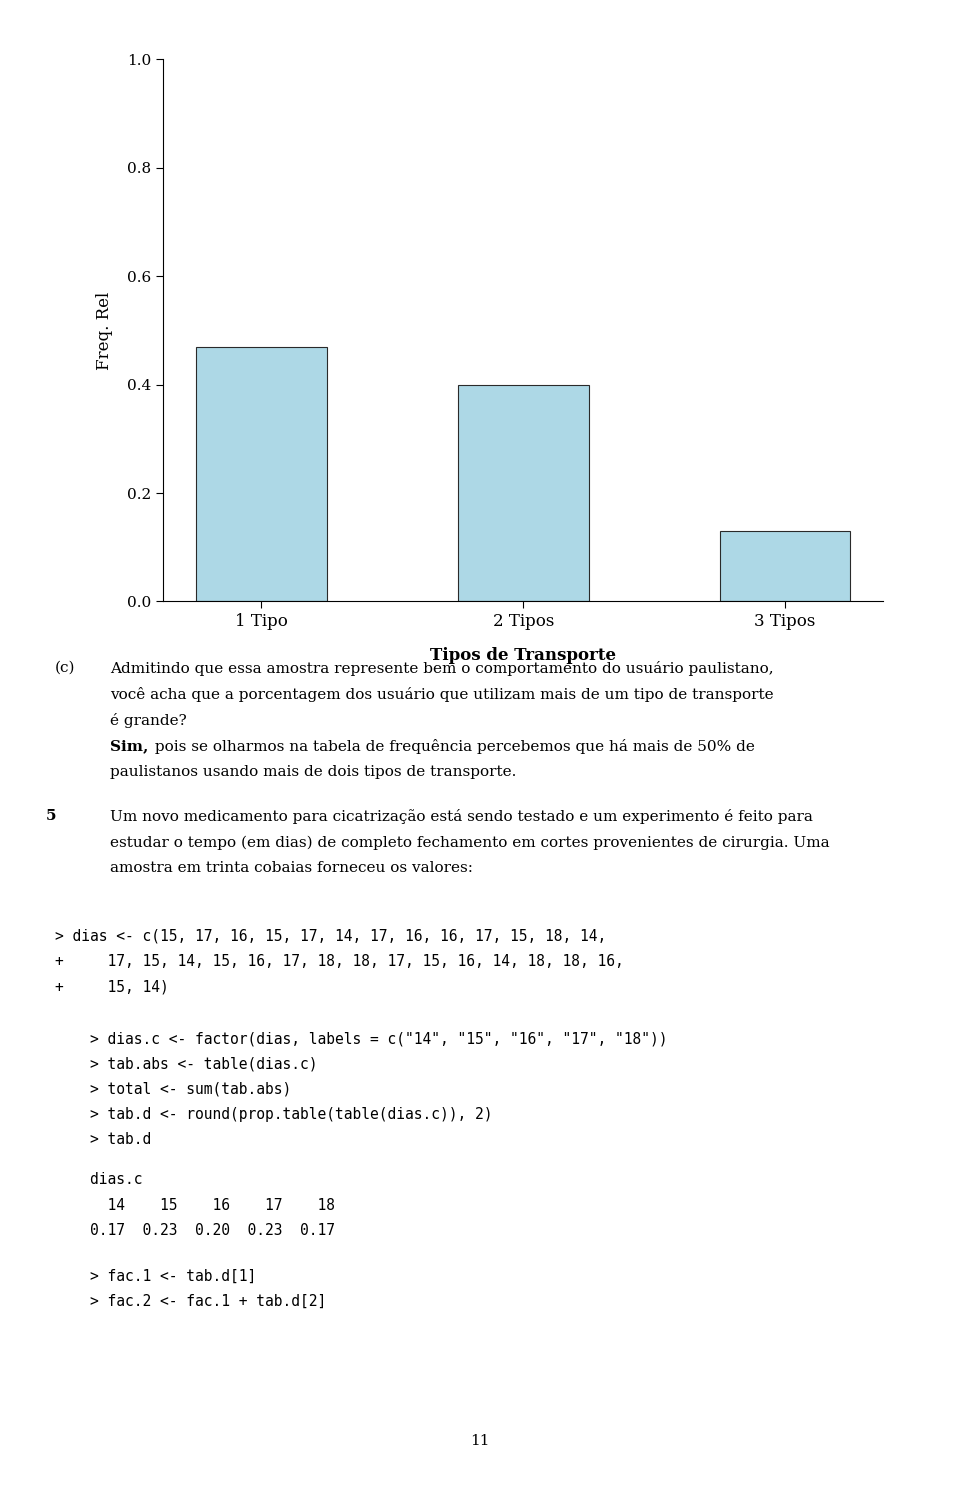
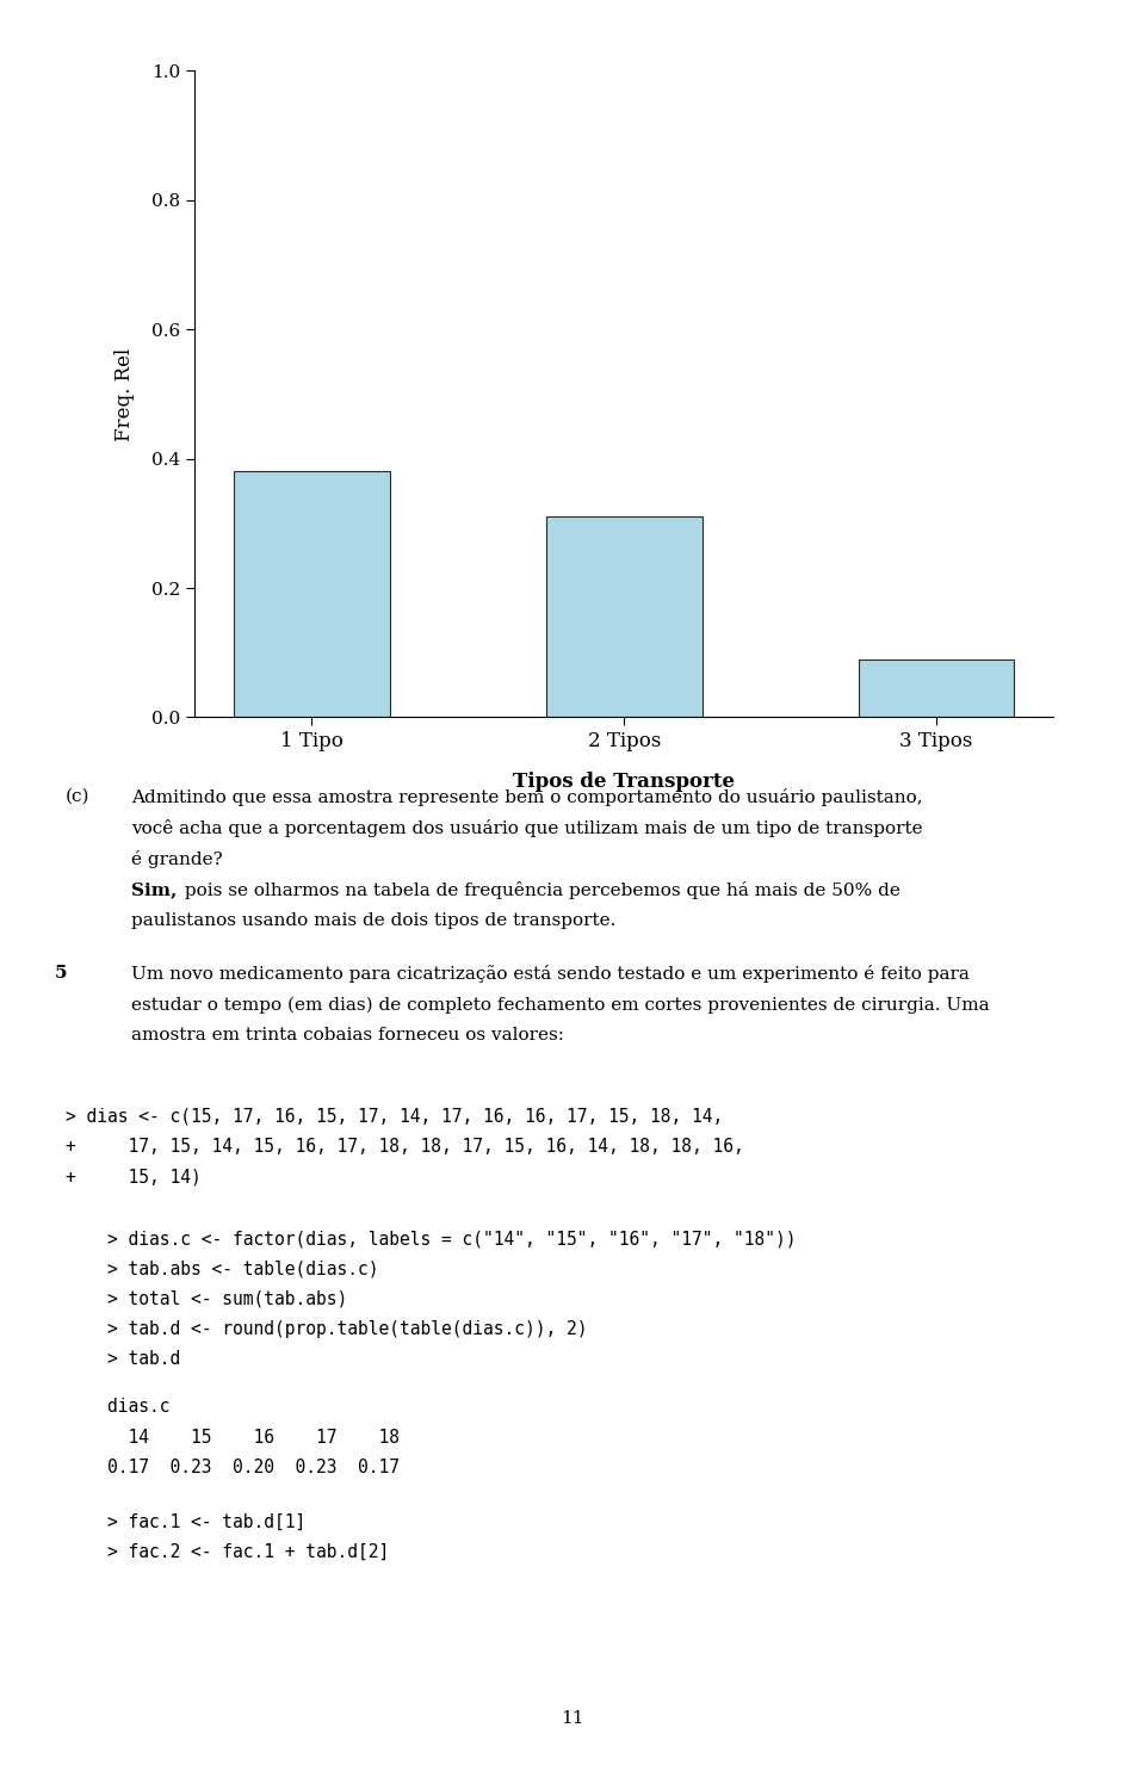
1 Tipo: 0.47 -> 0.38
2 Tipos: 0.40 -> 0.31
3 Tipos: 0.13 -> 0.09
